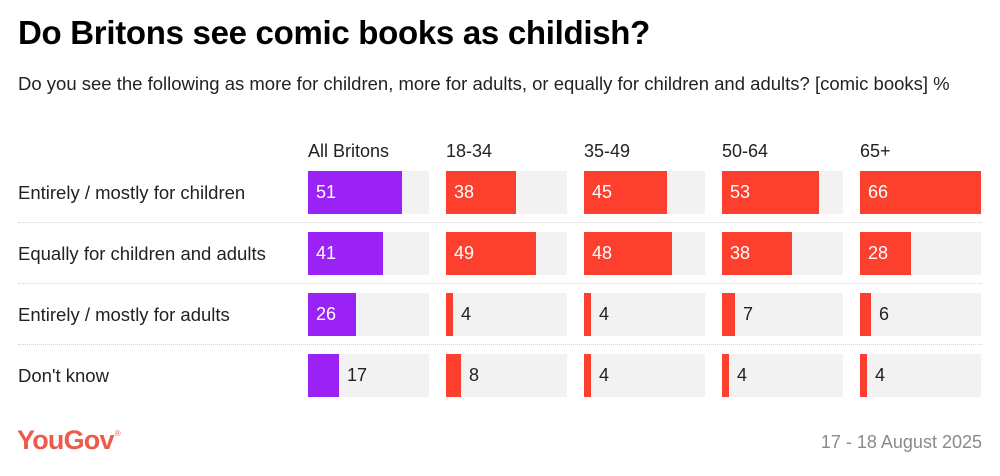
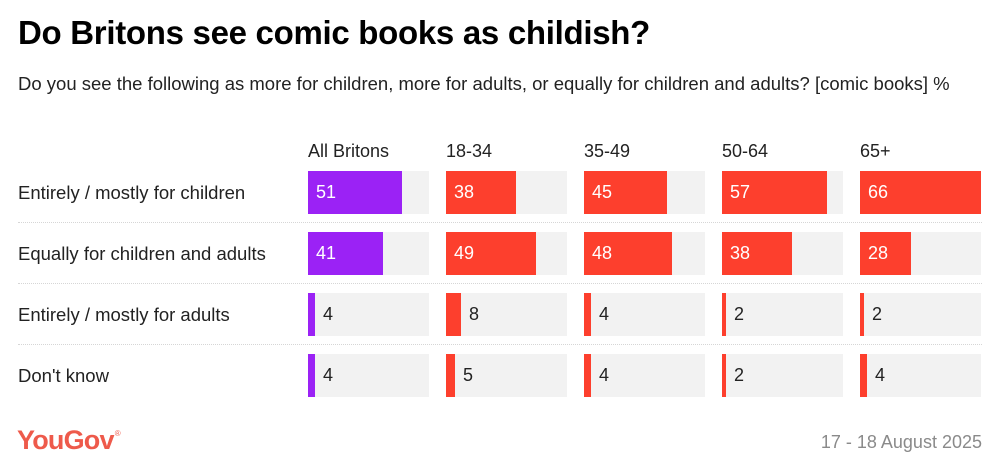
50-64/Entirely / mostly for children: 53 -> 57
All Britons/Entirely / mostly for adults: 26 -> 4
18-34/Entirely / mostly for adults: 4 -> 8
50-64/Entirely / mostly for adults: 7 -> 2
65+/Entirely / mostly for adults: 6 -> 2
All Britons/Don't know: 17 -> 4
18-34/Don't know: 8 -> 5
50-64/Don't know: 4 -> 2
